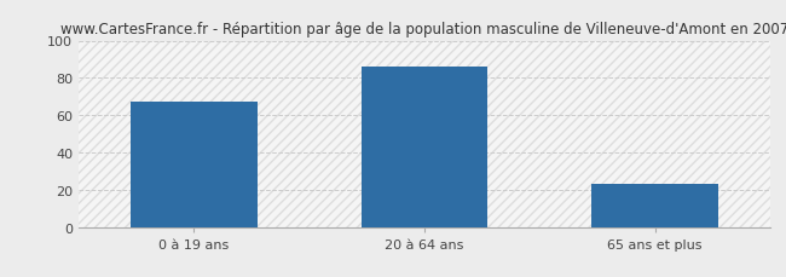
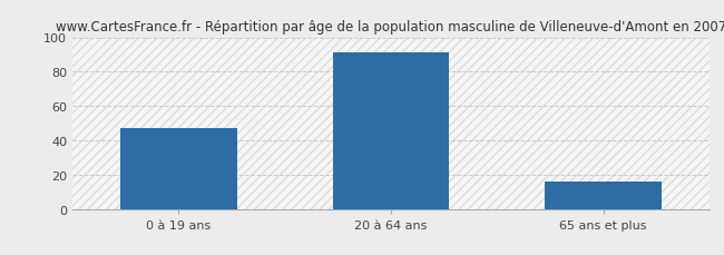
0 à 19 ans: 67 -> 47
20 à 64 ans: 86 -> 91
65 ans et plus: 23 -> 16
